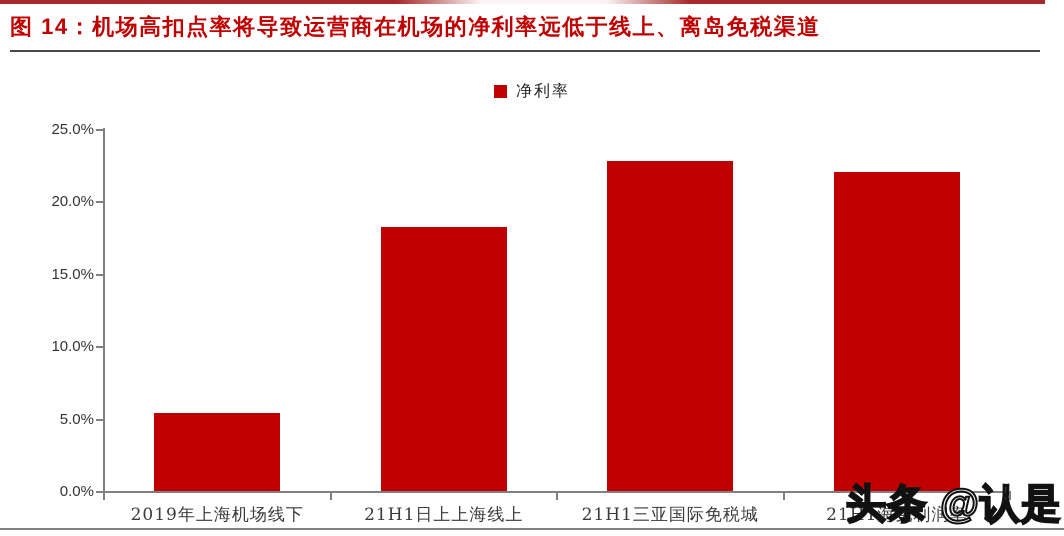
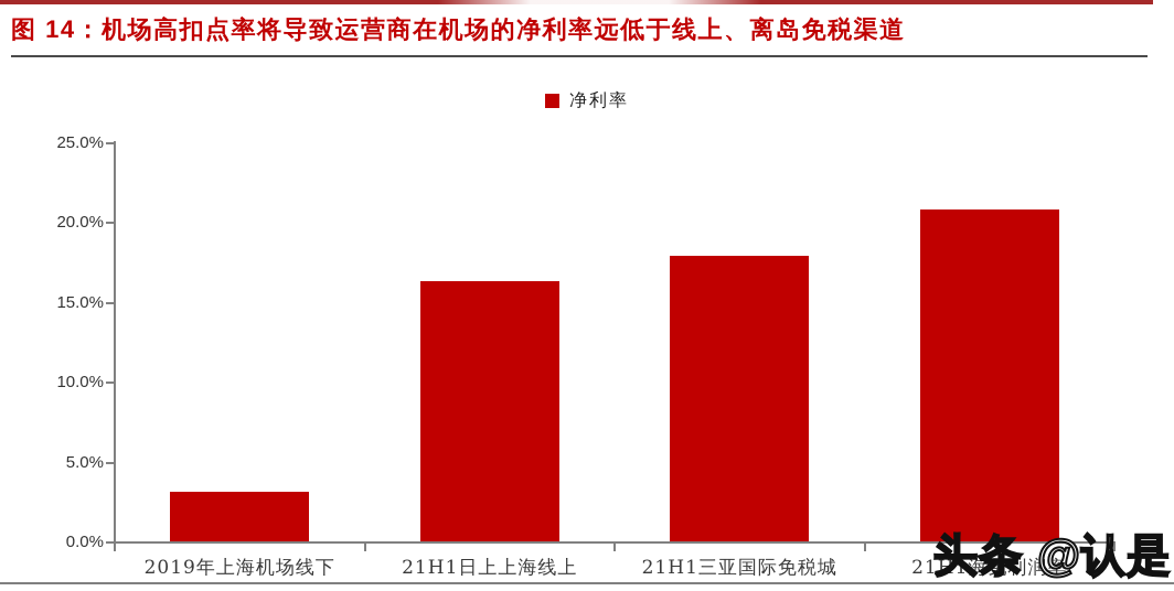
2019年上海机场线下: 5.4% -> 3.1%
21H1日上上海线上: 18.2% -> 16.3%
21H1三亚国际免税城: 22.8% -> 17.9%
21H1海免利润率: 22.0% -> 20.8%
